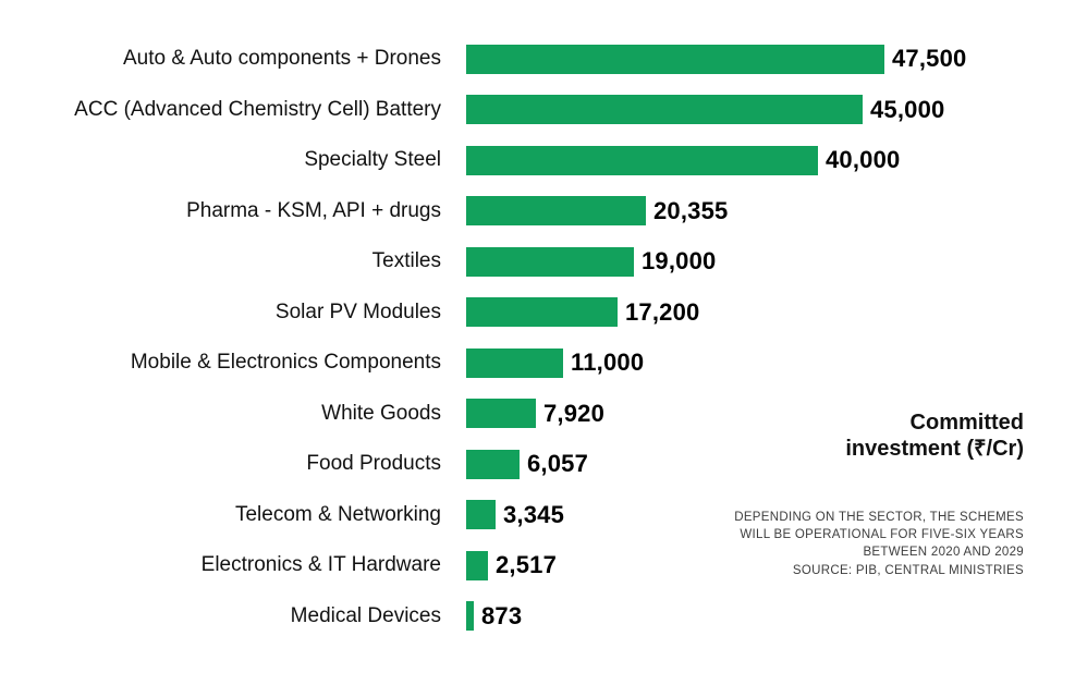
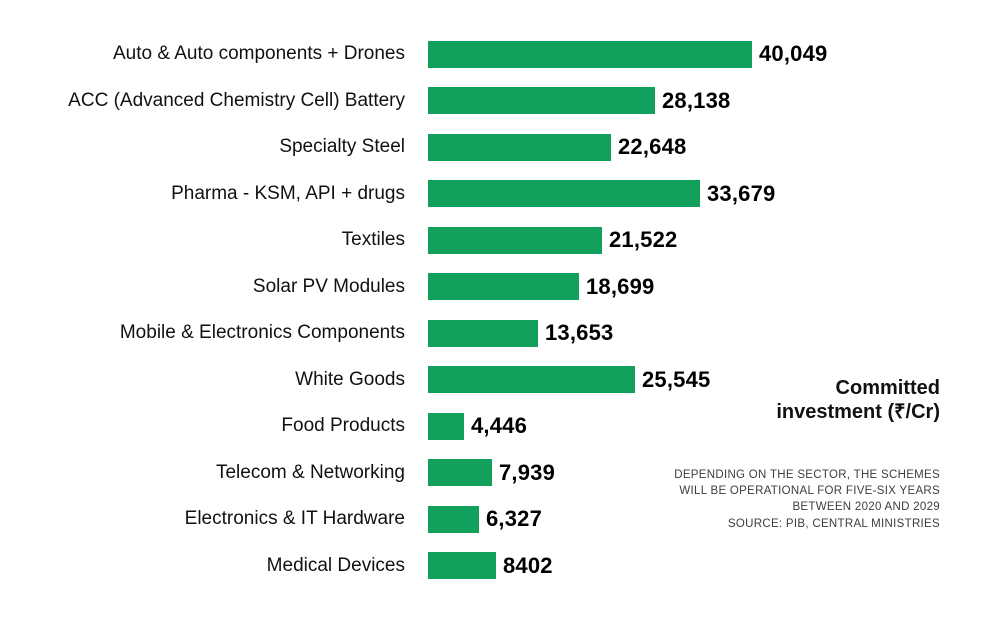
Auto & Auto components + Drones: 47,500 -> 40,049
ACC (Advanced Chemistry Cell) Battery: 45,000 -> 28,138
Specialty Steel: 40,000 -> 22,648
Pharma - KSM, API + drugs: 20,355 -> 33,679
Textiles: 19,000 -> 21,522
Solar PV Modules: 17,200 -> 18,699
Mobile & Electronics Components: 11,000 -> 13,653
White Goods: 7,920 -> 25,545
Food Products: 6,057 -> 4,446
Telecom & Networking: 3,345 -> 7,939
Electronics & IT Hardware: 2,517 -> 6,327
Medical Devices: 873 -> 8402
